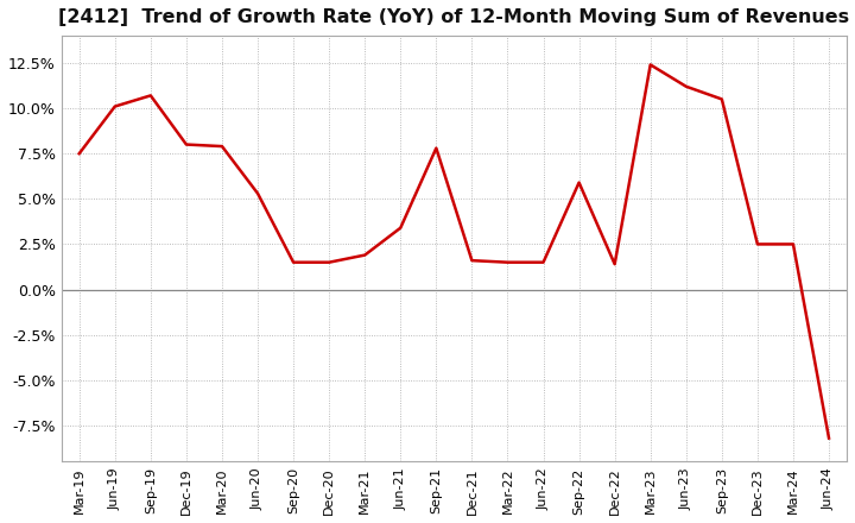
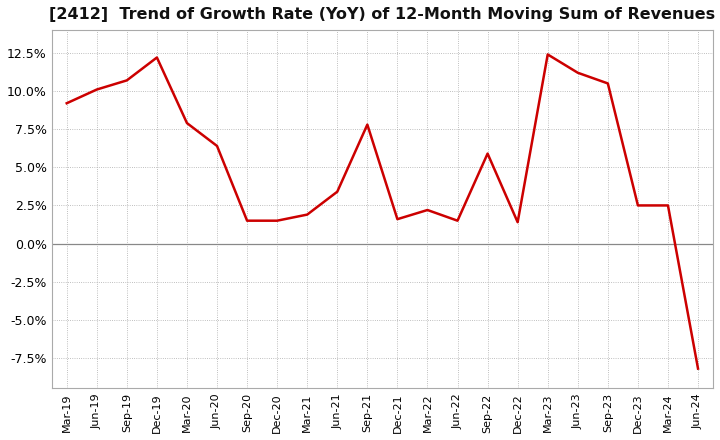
Mar-19: 7.5% -> 9.2%
Dec-19: 8.0% -> 12.2%
Jun-20: 5.3% -> 6.4%
Mar-22: 1.5% -> 2.2%
